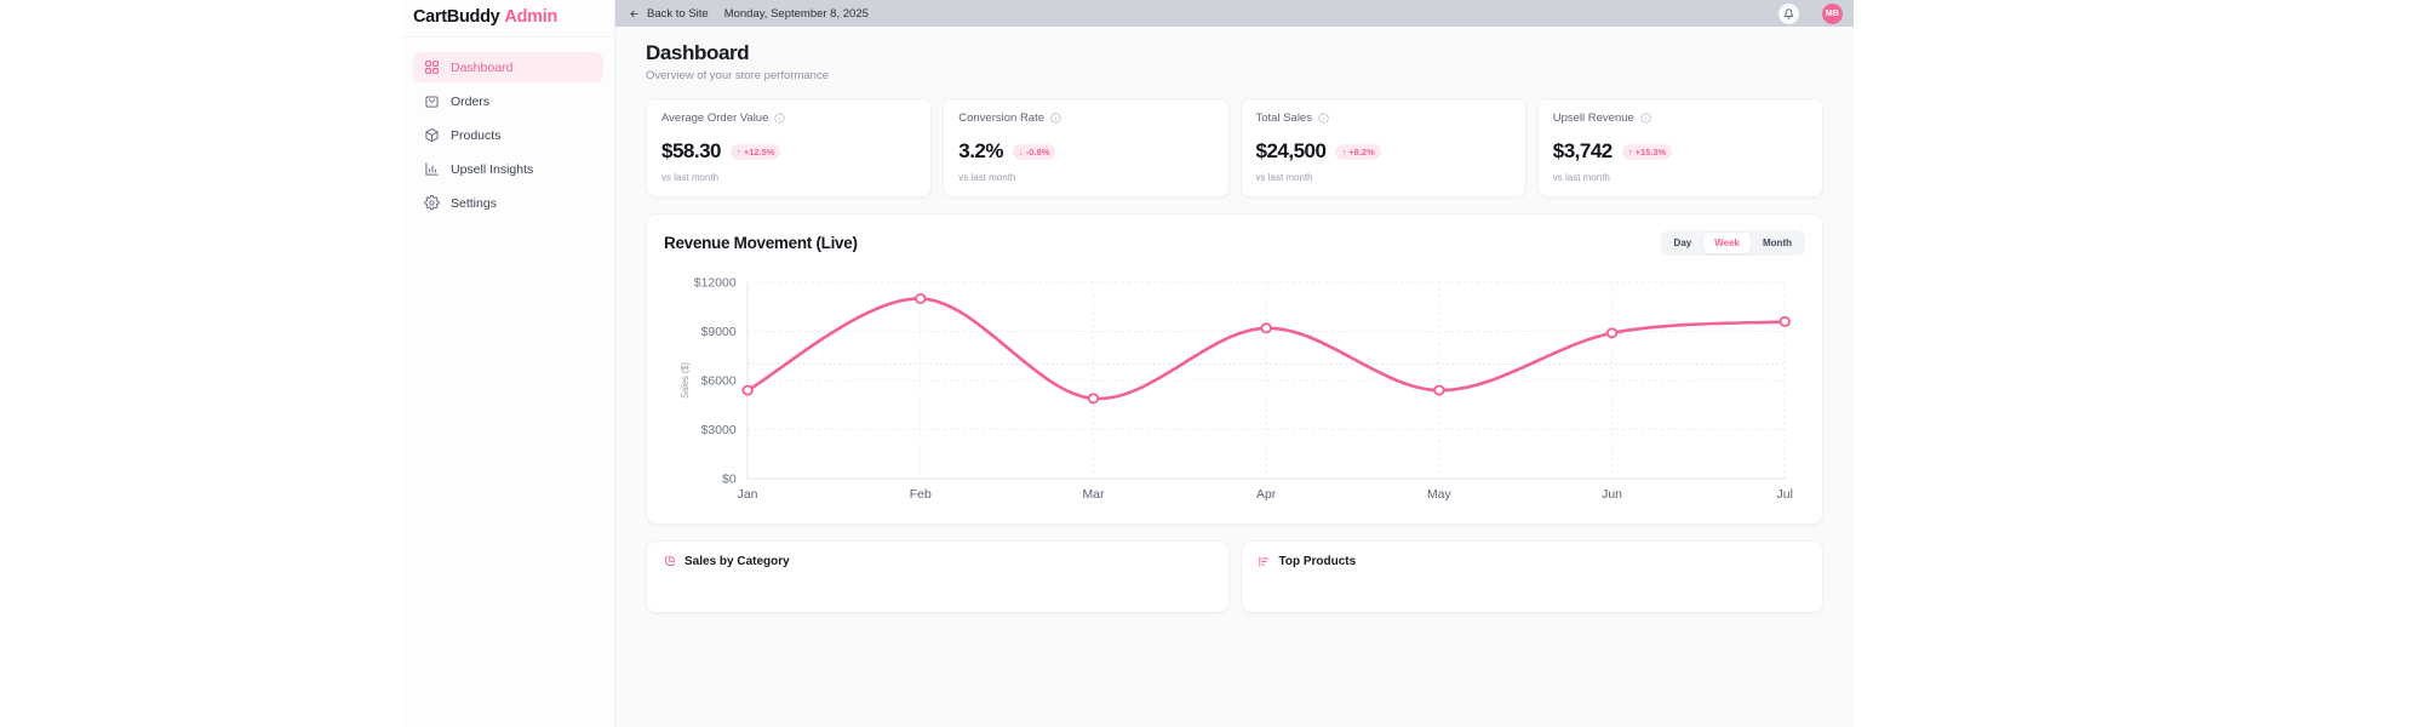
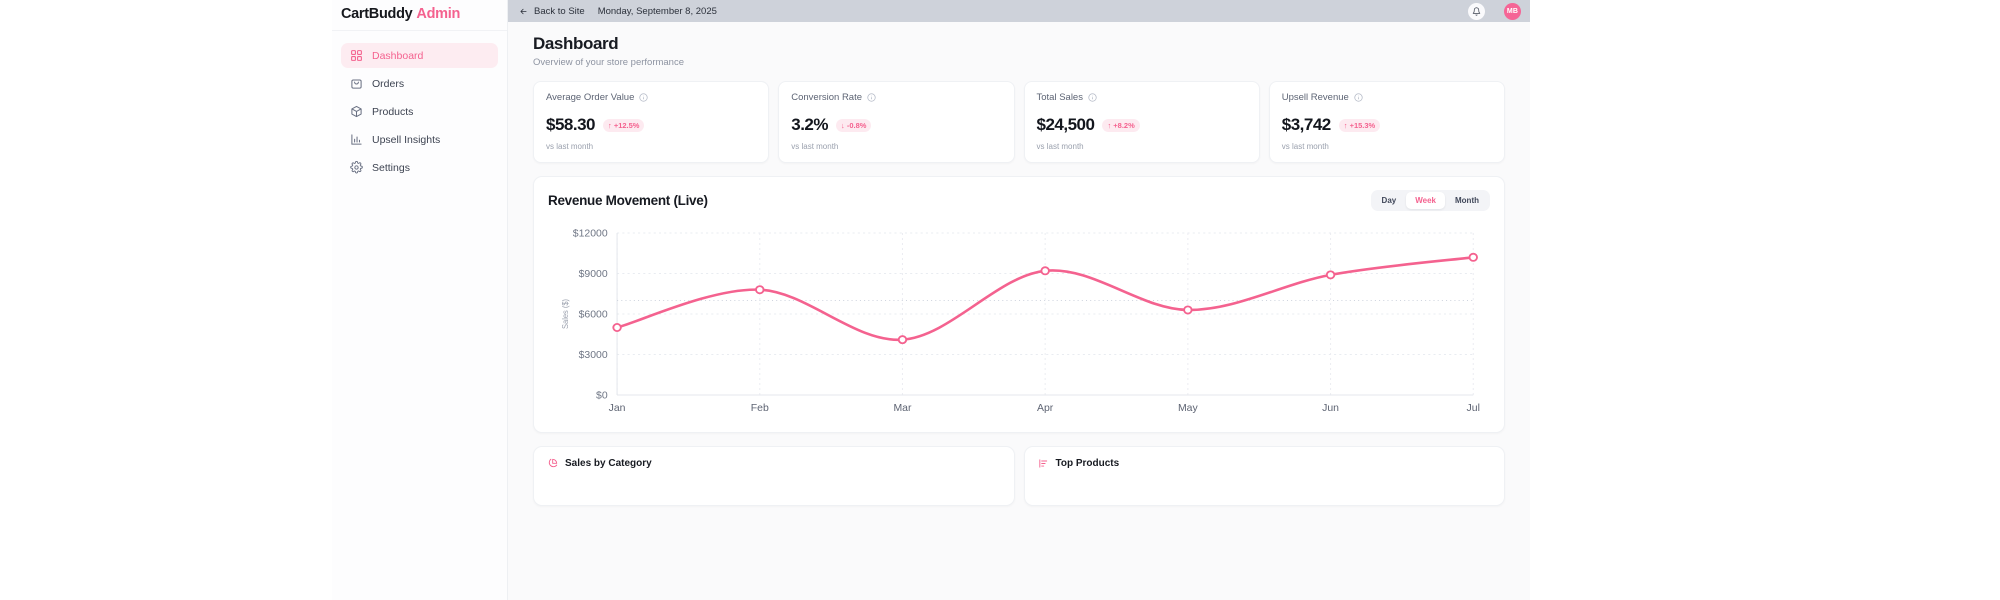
Jan: $5400 -> $5000
Feb: $11000 -> $7800
Mar: $4900 -> $4100
May: $5400 -> $6300
Jul: $9600 -> $10200
